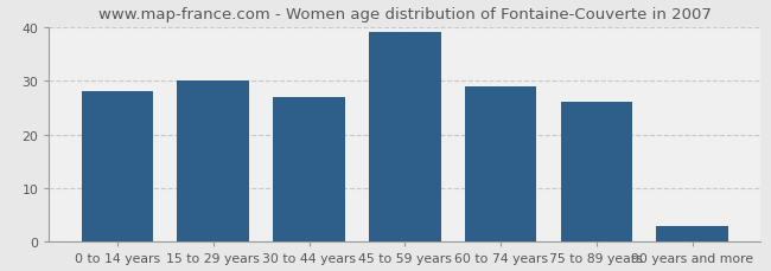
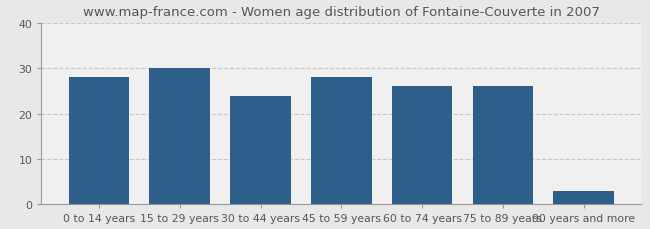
30 to 44 years: 27 -> 24
45 to 59 years: 39 -> 28
60 to 74 years: 29 -> 26
